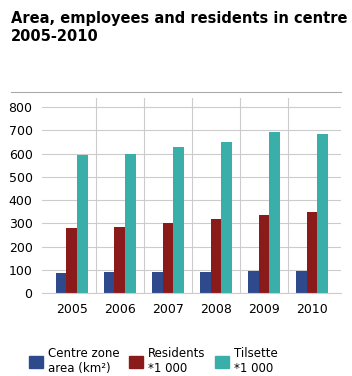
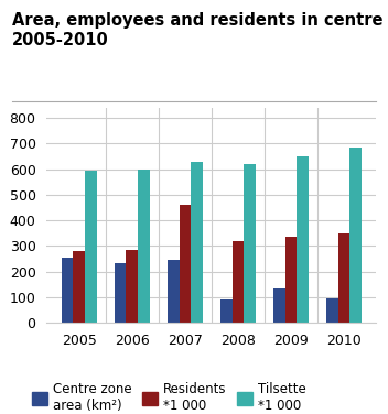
Centre zone area (km²)/2005: 85 -> 255
Centre zone area (km²)/2006: 90 -> 235
Centre zone area (km²)/2007: 92 -> 245
Residents *1 000/2007: 302 -> 460
Tilsette *1 000/2008: 650 -> 620
Centre zone area (km²)/2009: 95 -> 135
Tilsette *1 000/2009: 693 -> 650
